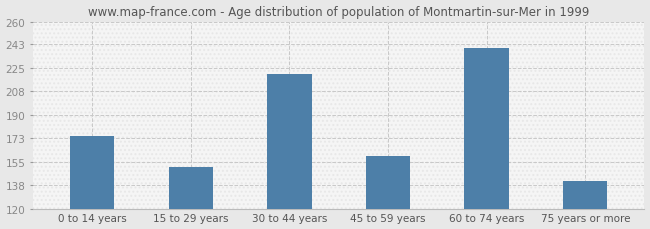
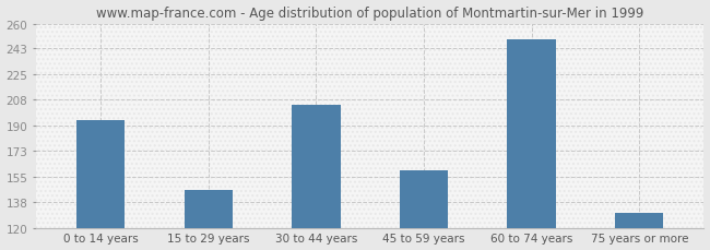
0 to 14 years: 174 -> 194
15 to 29 years: 151 -> 146
30 to 44 years: 221 -> 204
60 to 74 years: 240 -> 249
75 years or more: 141 -> 130
